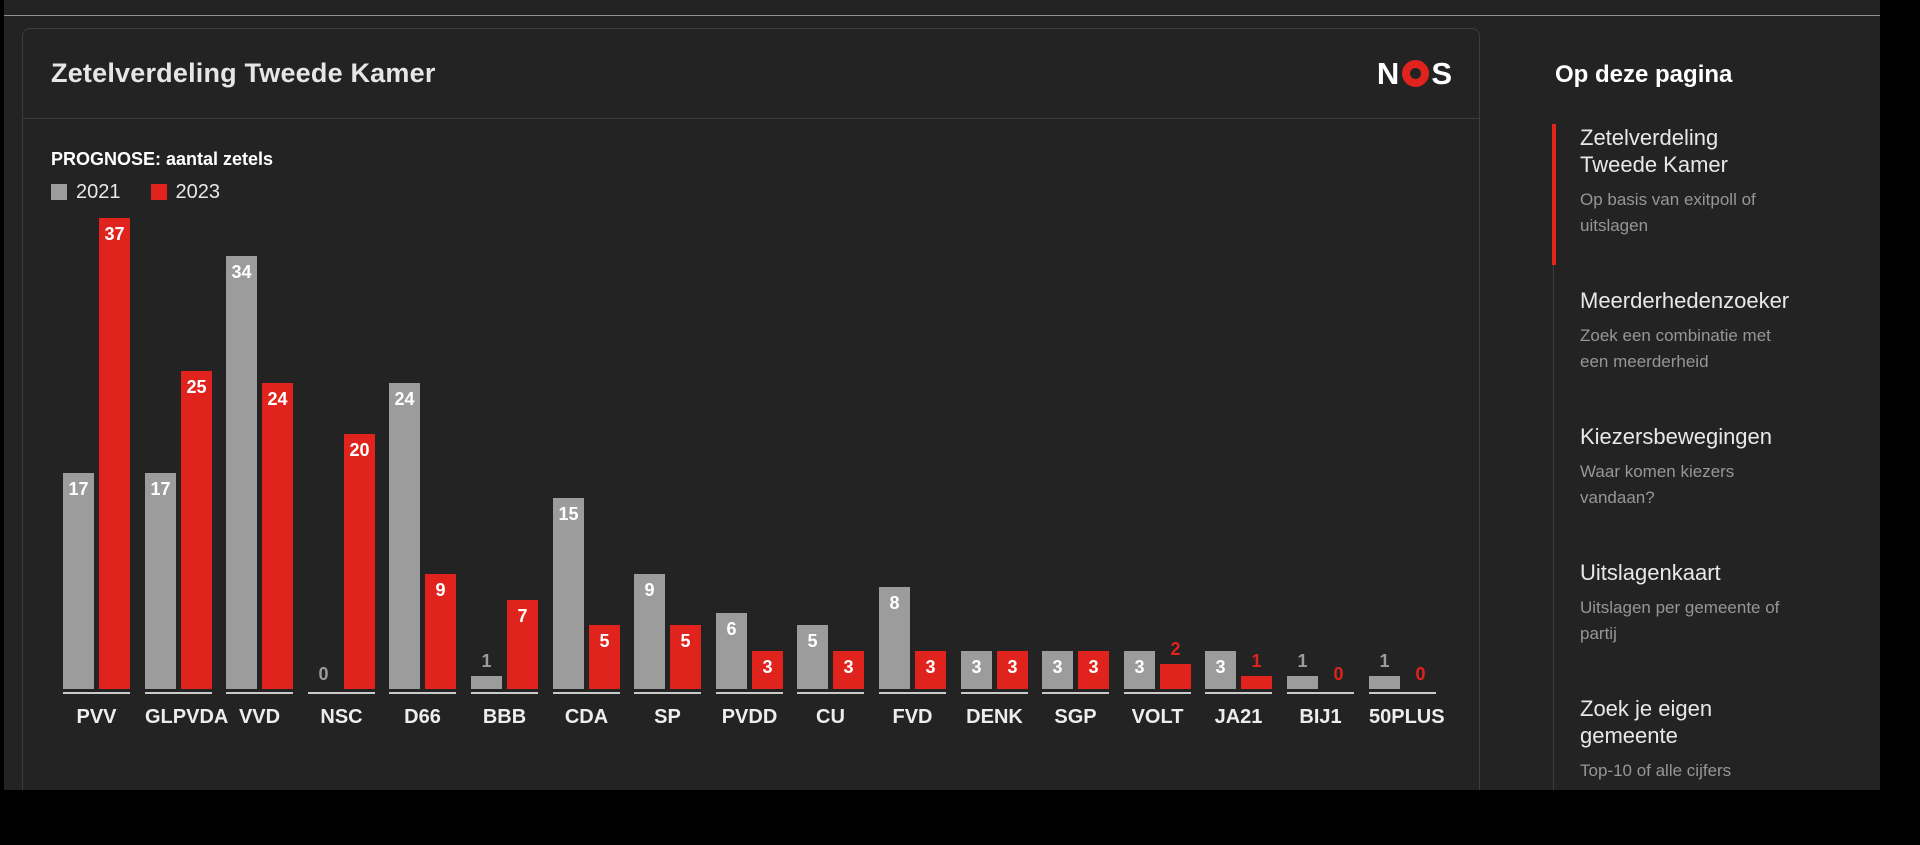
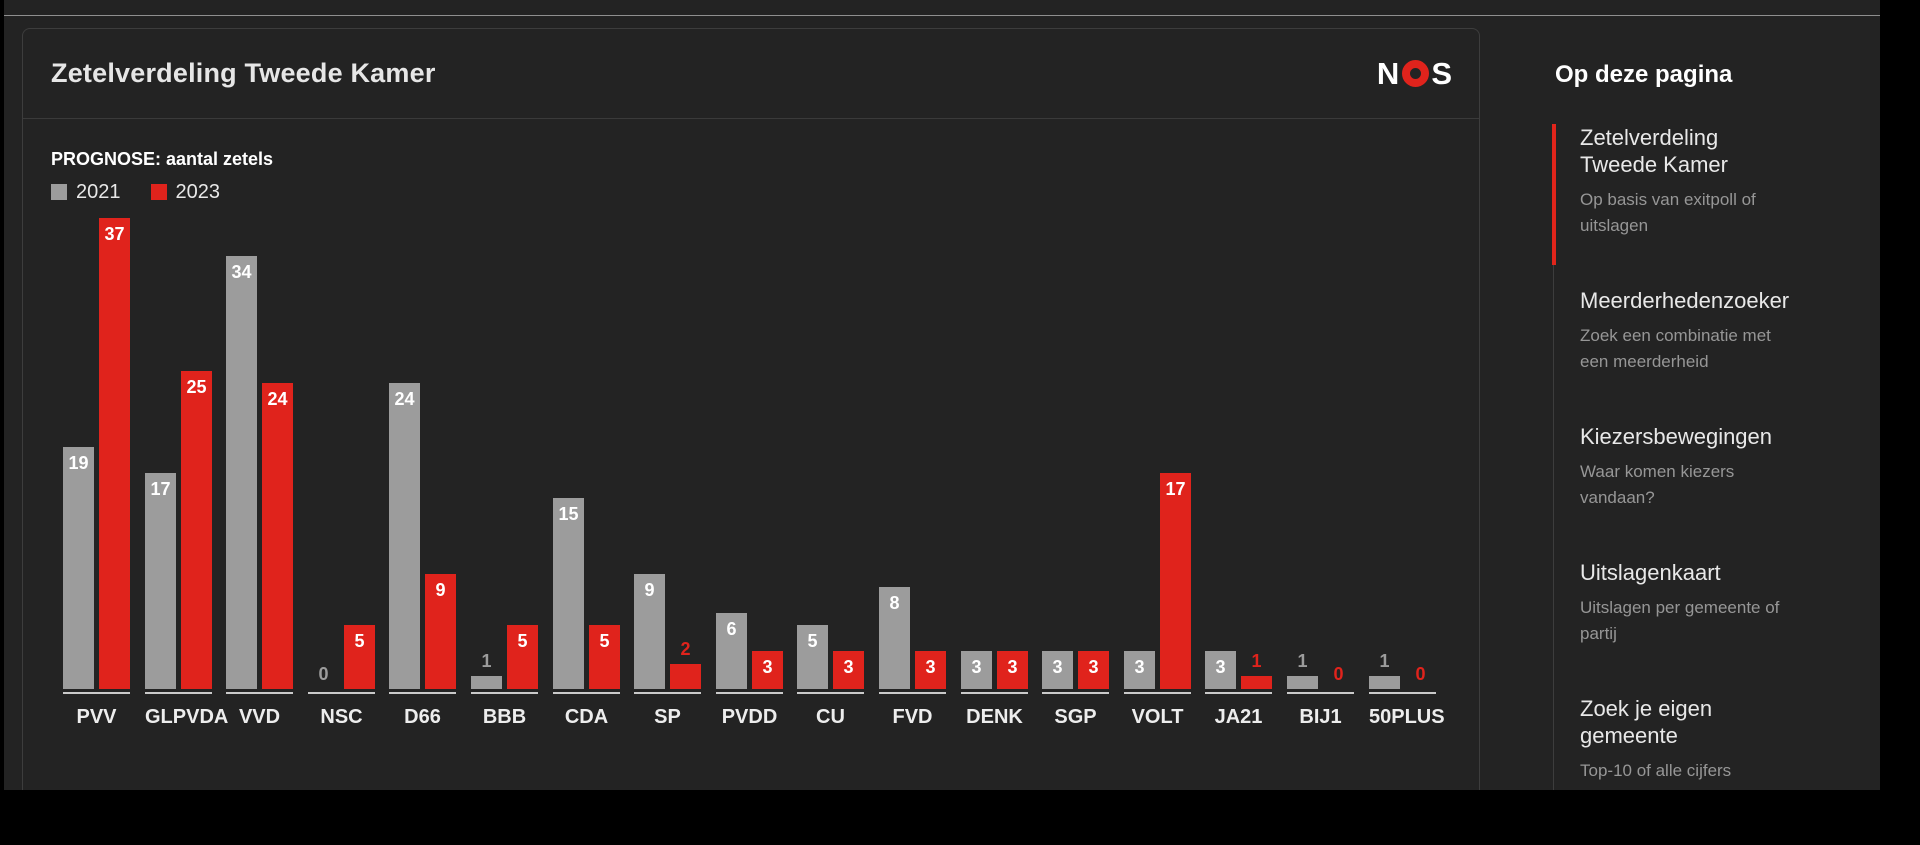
2021/PVV: 17 -> 19
2023/NSC: 20 -> 5
2023/BBB: 7 -> 5
2023/SP: 5 -> 2
2023/VOLT: 2 -> 17
